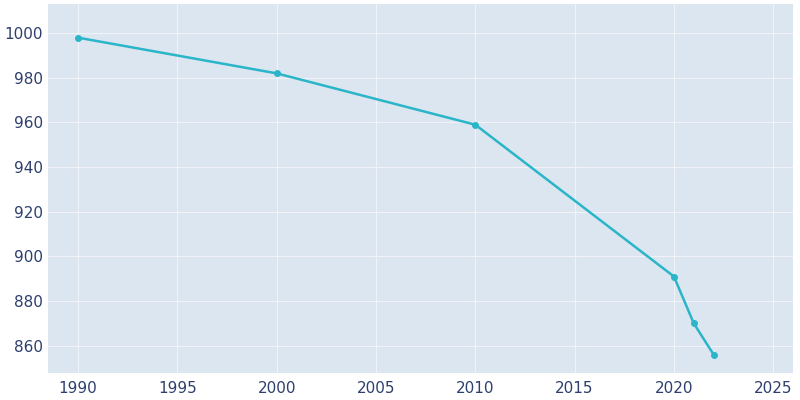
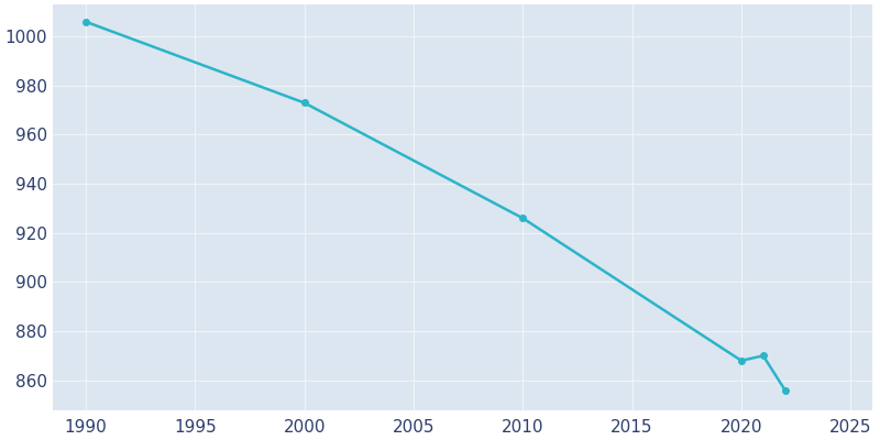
1990: 998 -> 1006
2000: 982 -> 973
2010: 959 -> 926
2020: 891 -> 868
